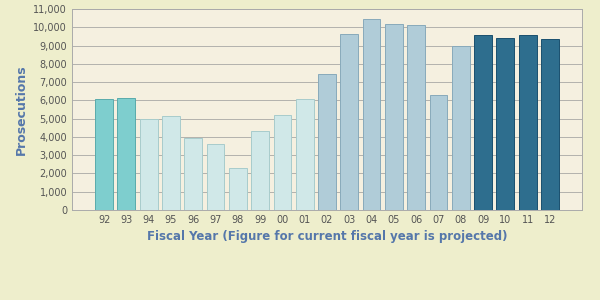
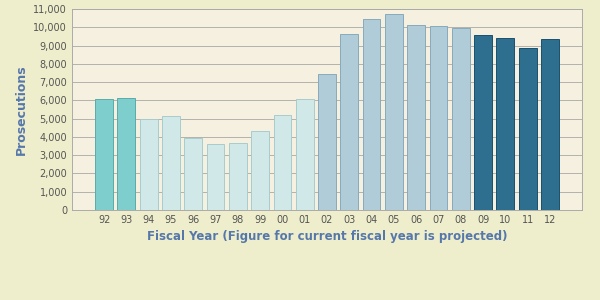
98: 2,300 -> 3,600
05: 10,200 -> 10,700
07: 6,300 -> 10,000
08: 9,000 -> 10,000
11: 9,600 -> 8,800
